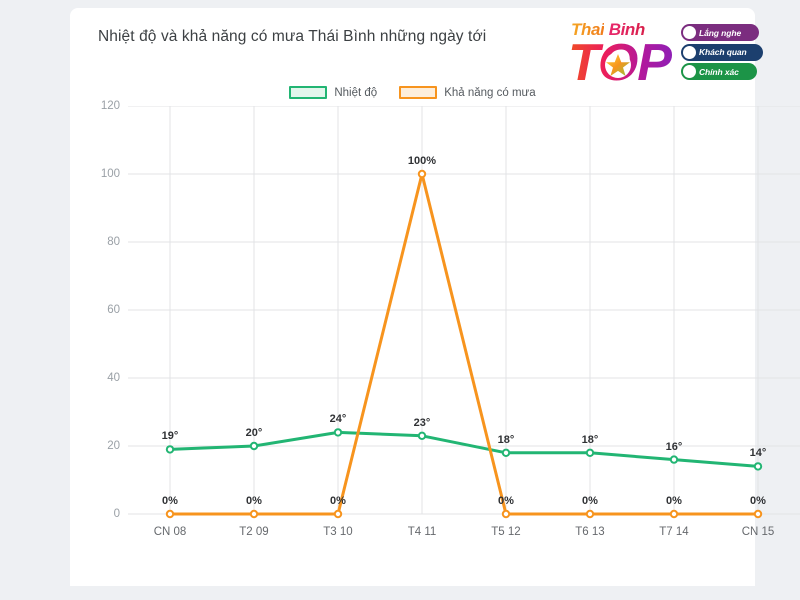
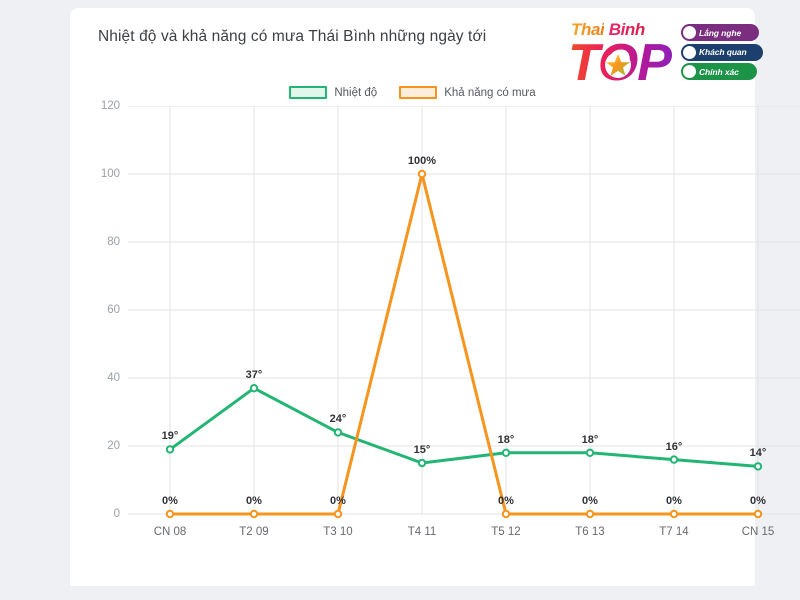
Nhiệt độ/T2 09: 20° -> 37°
Nhiệt độ/T4 11: 23° -> 15°
